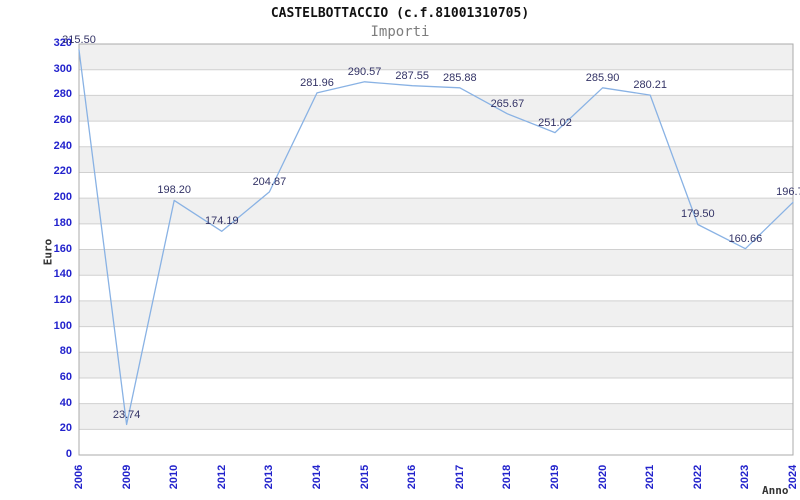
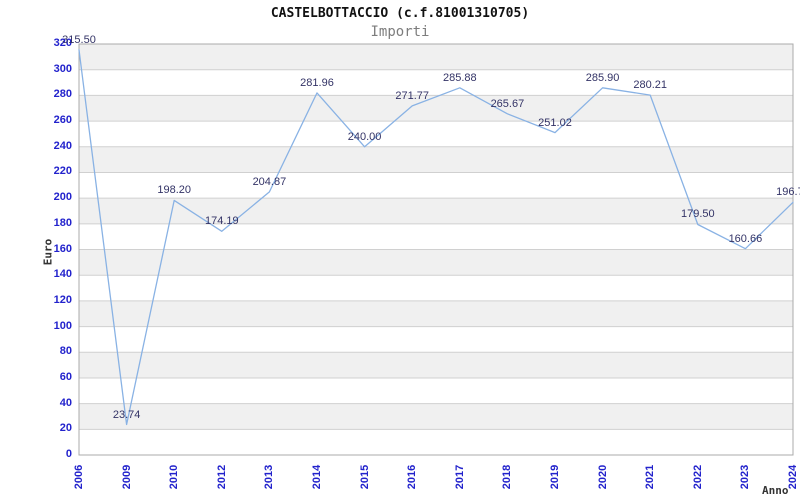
2015: 290.57 -> 240.00
2016: 287.55 -> 271.77
